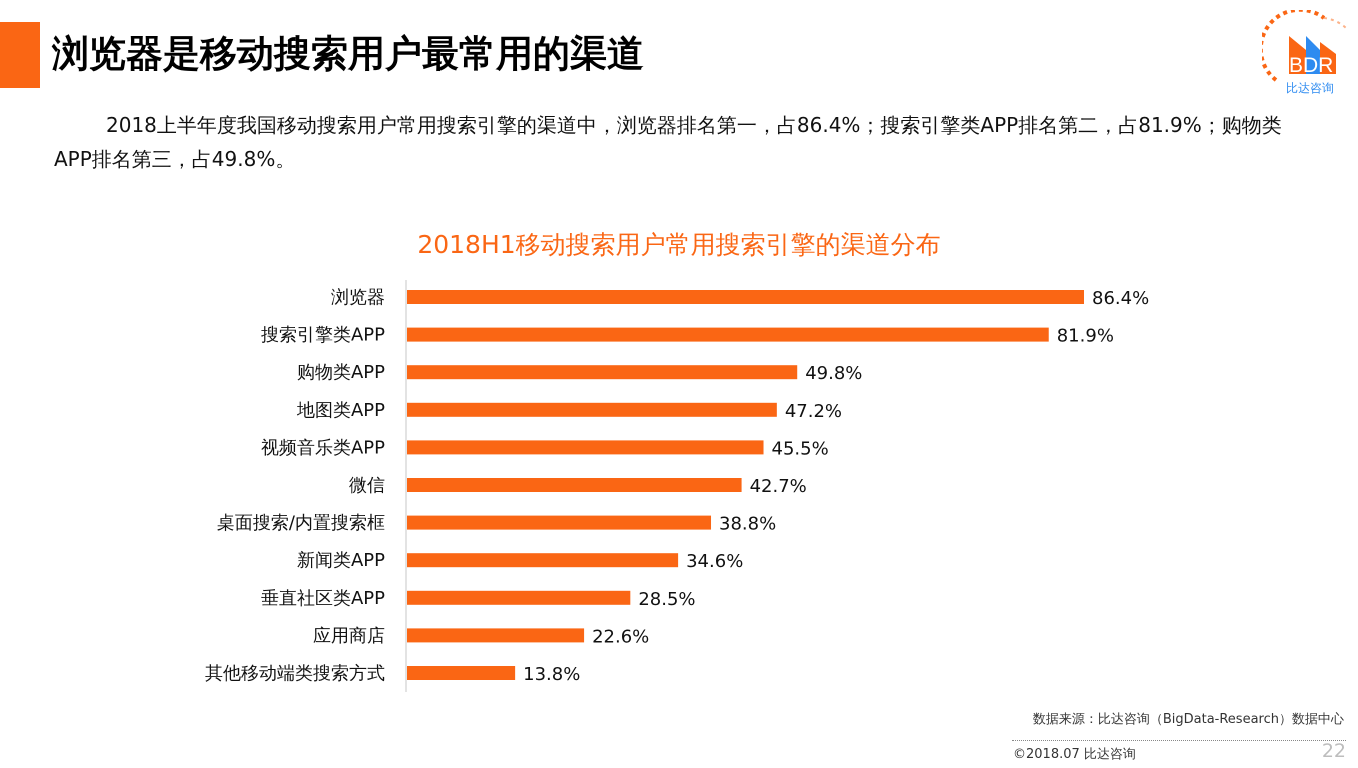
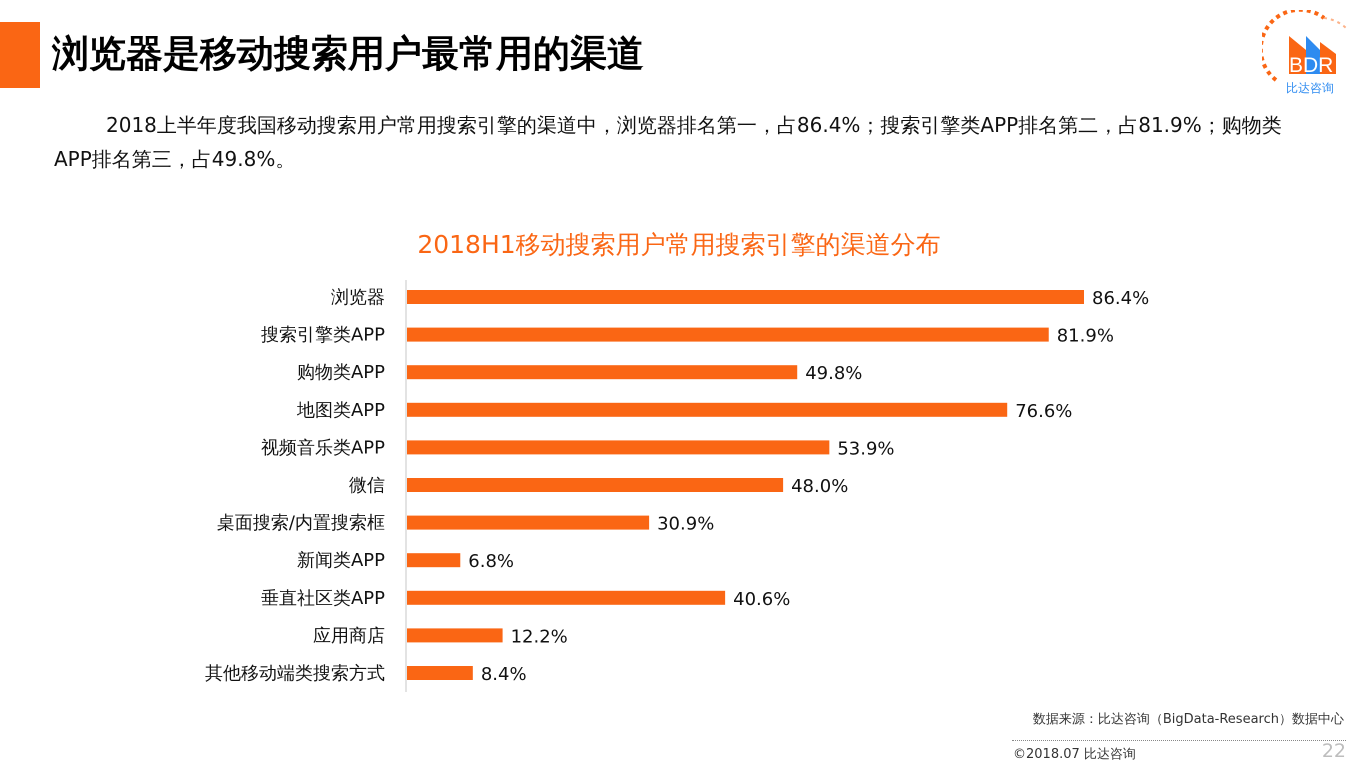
地图类APP: 47.2% -> 76.6%
视频音乐类APP: 45.5% -> 53.9%
微信: 42.7% -> 48.0%
桌面搜索/内置搜索框: 38.8% -> 30.9%
新闻类APP: 34.6% -> 6.8%
垂直社区类APP: 28.5% -> 40.6%
应用商店: 22.6% -> 12.2%
其他移动端类搜索方式: 13.8% -> 8.4%
